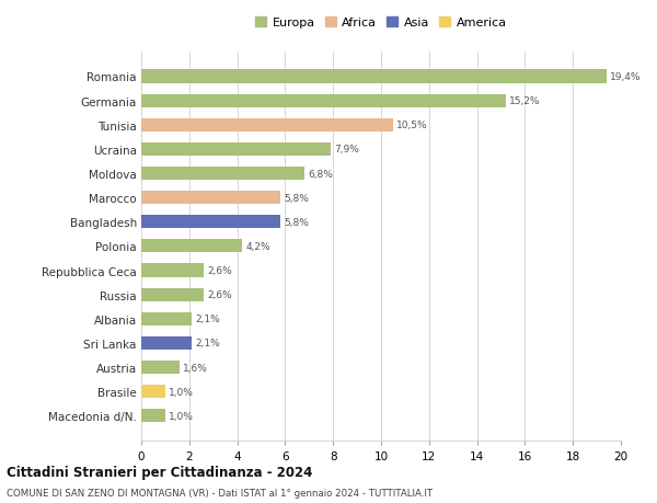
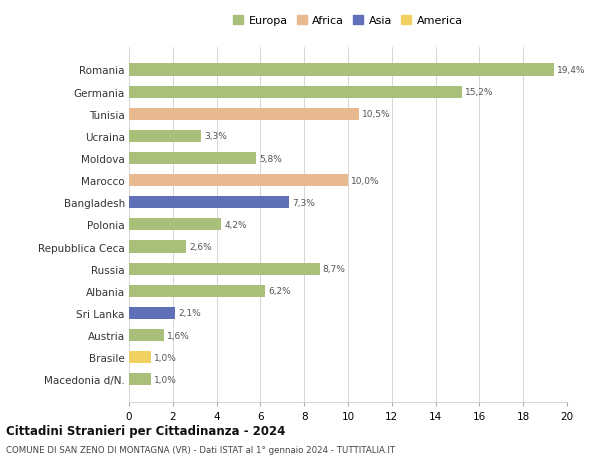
Ucraina: 7,9% -> 3,3%
Moldova: 6,8% -> 5,8%
Marocco: 5,8% -> 10,0%
Bangladesh: 5,8% -> 7,3%
Russia: 2,6% -> 8,7%
Albania: 2,1% -> 6,2%
